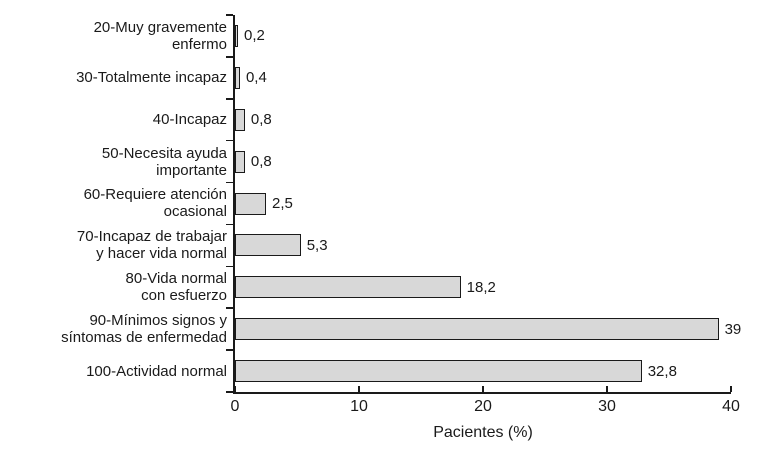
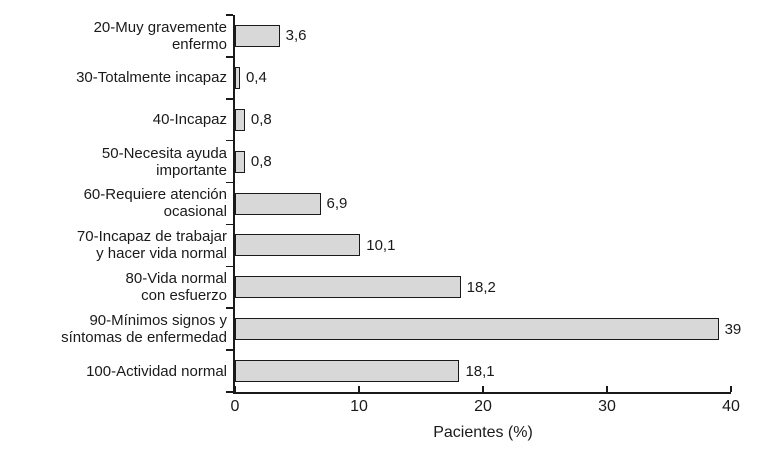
20-Muy gravemente enfermo: 0,2 -> 3,6
60-Requiere atención ocasional: 2,5 -> 6,9
70-Incapaz de trabajar y hacer vida normal: 5,3 -> 10,1
100-Actividad normal: 32,8 -> 18,1
